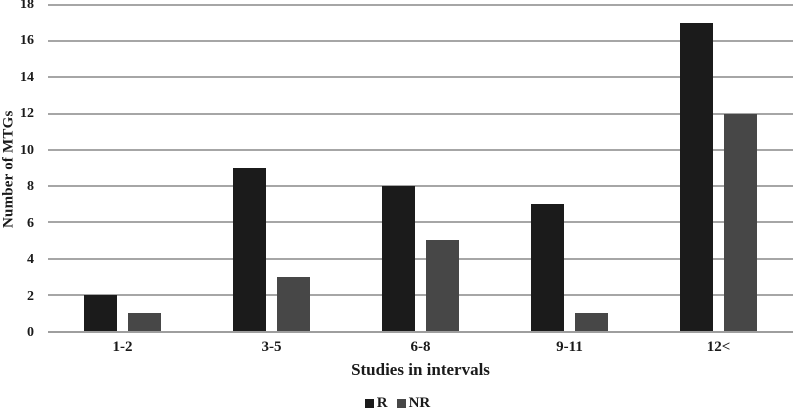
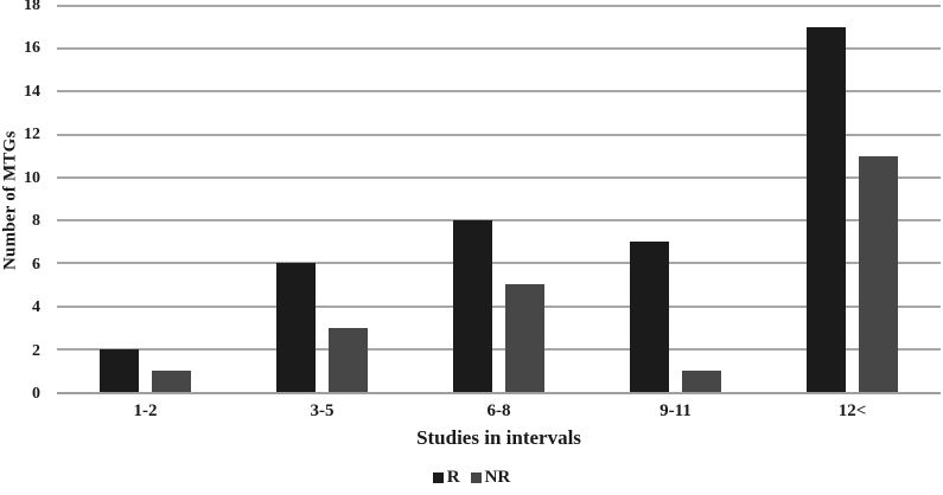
R/3-5: 9 -> 6
NR/12<: 12 -> 11
